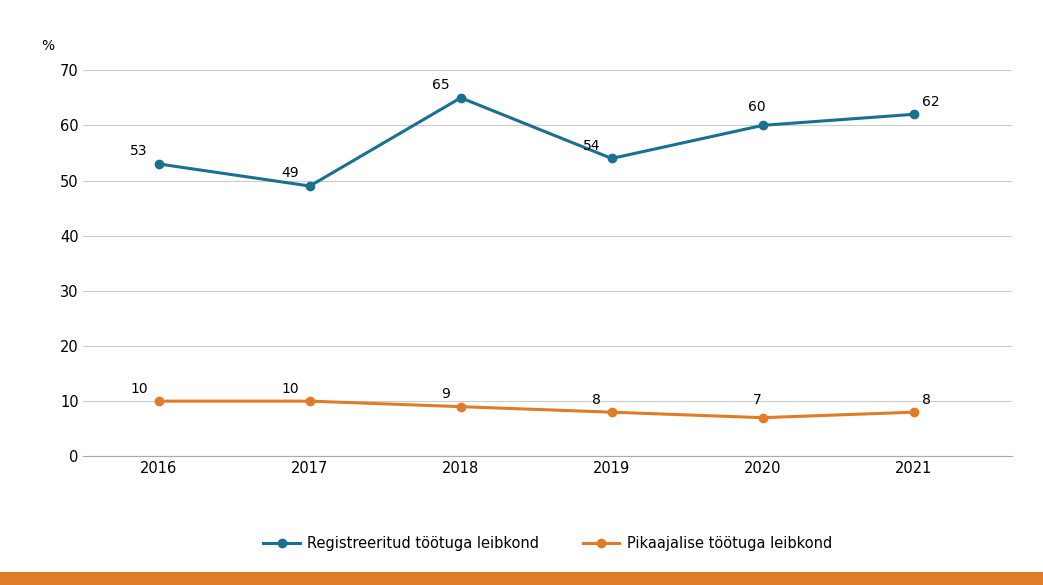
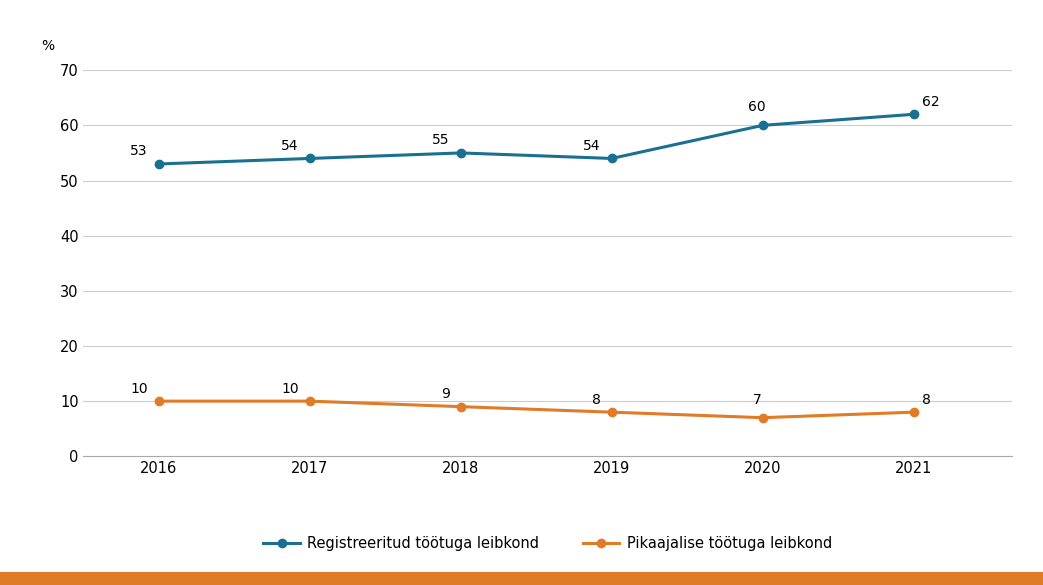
Registreeritud töötuga leibkond/2017: 49 -> 54
Registreeritud töötuga leibkond/2018: 65 -> 55
